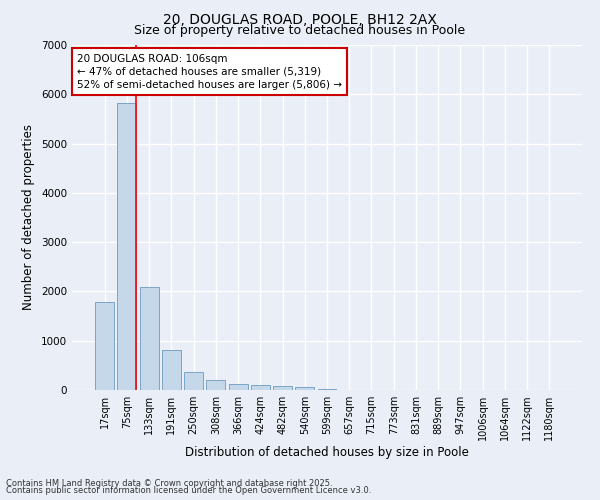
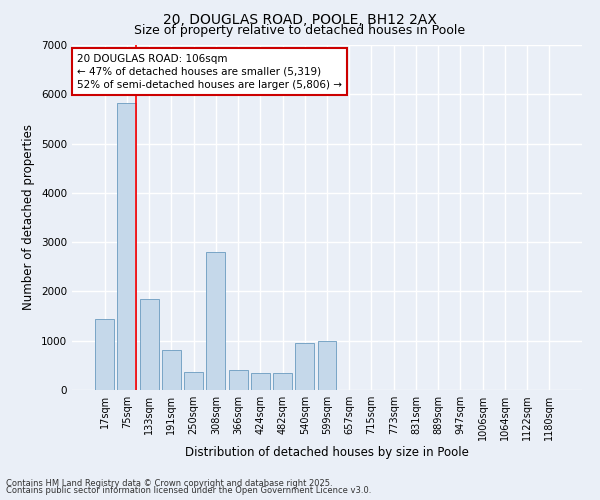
17sqm: 1780 -> 1450
133sqm: 2090 -> 1850
308sqm: 210 -> 2800
366sqm: 130 -> 400
424sqm: 100 -> 350
482sqm: 90 -> 350
540sqm: 60 -> 950
599sqm: 30 -> 1000
